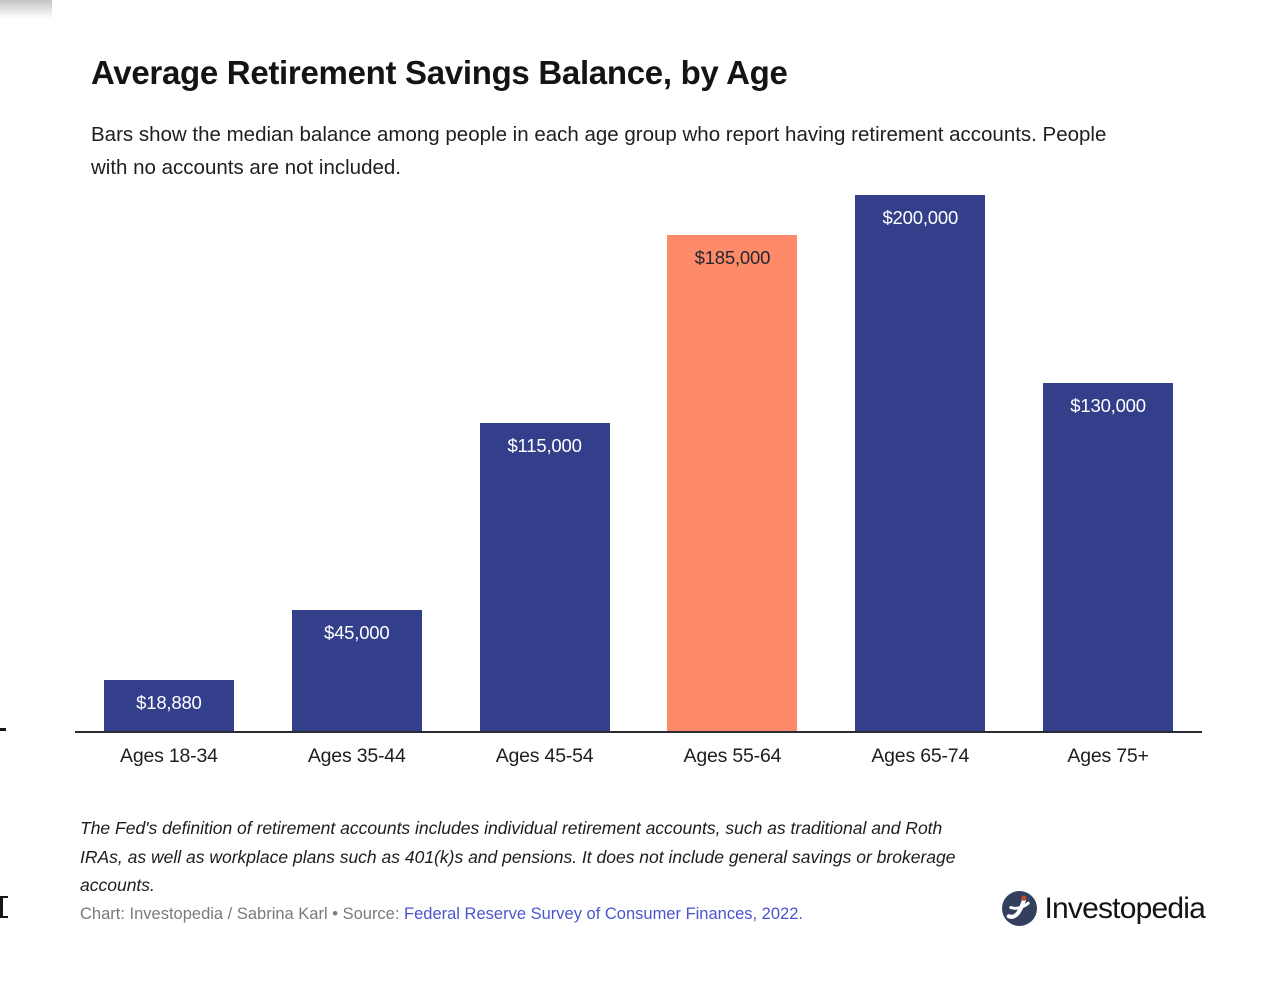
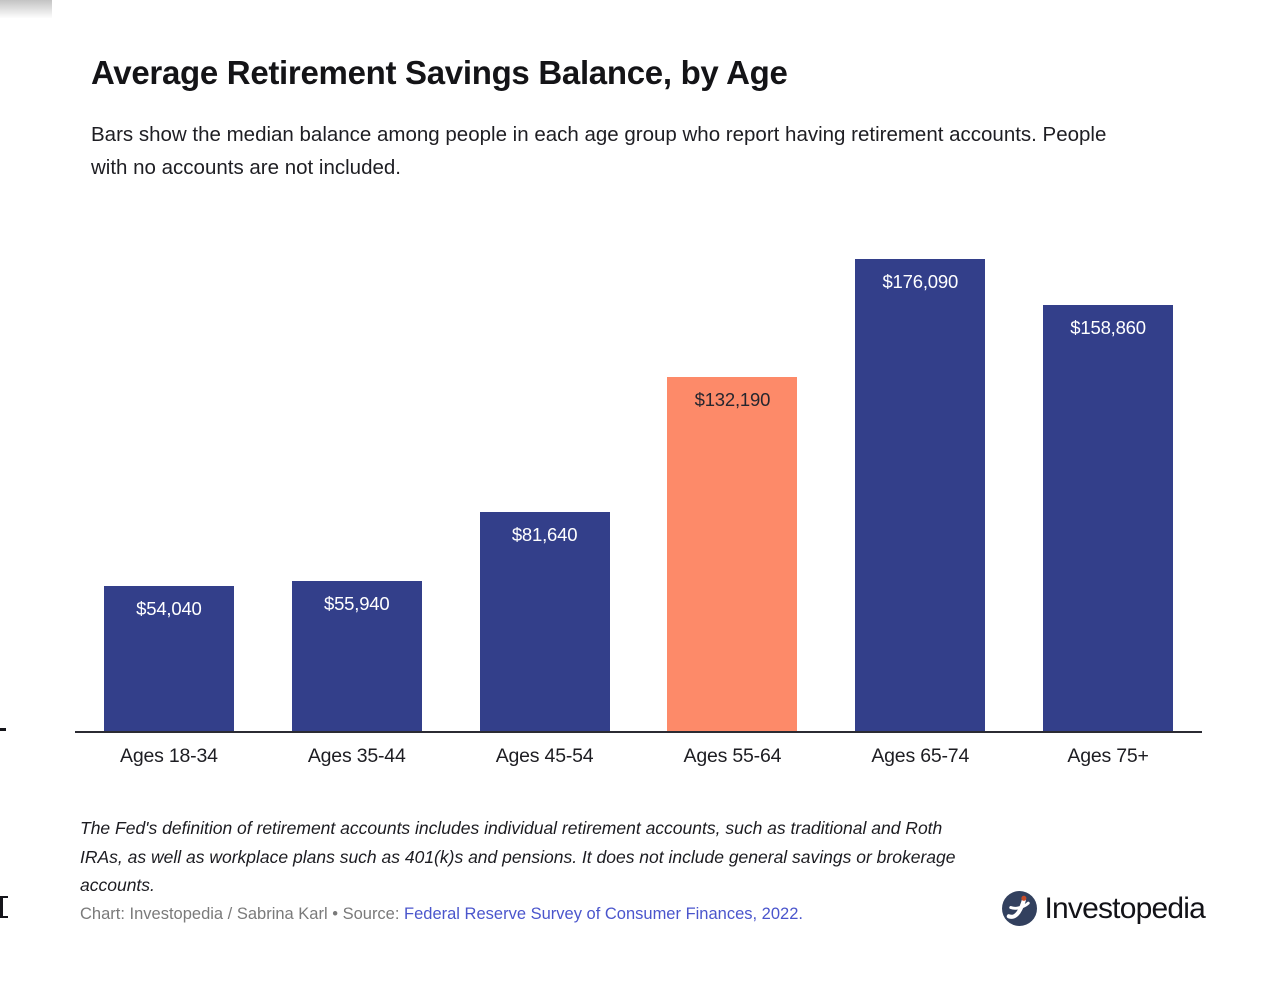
Ages 18-34: $18,880 -> $54,040
Ages 35-44: $45,000 -> $55,940
Ages 45-54: $115,000 -> $81,640
Ages 55-64: $185,000 -> $132,190
Ages 65-74: $200,000 -> $176,090
Ages 75+: $130,000 -> $158,860
